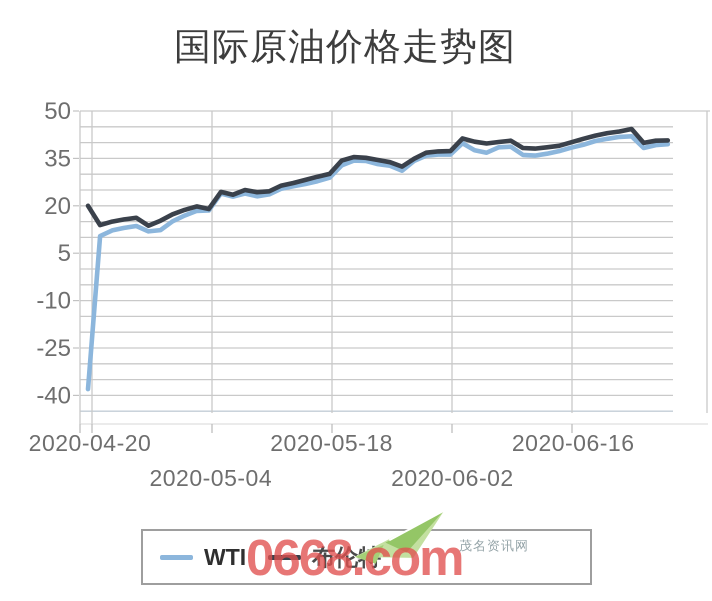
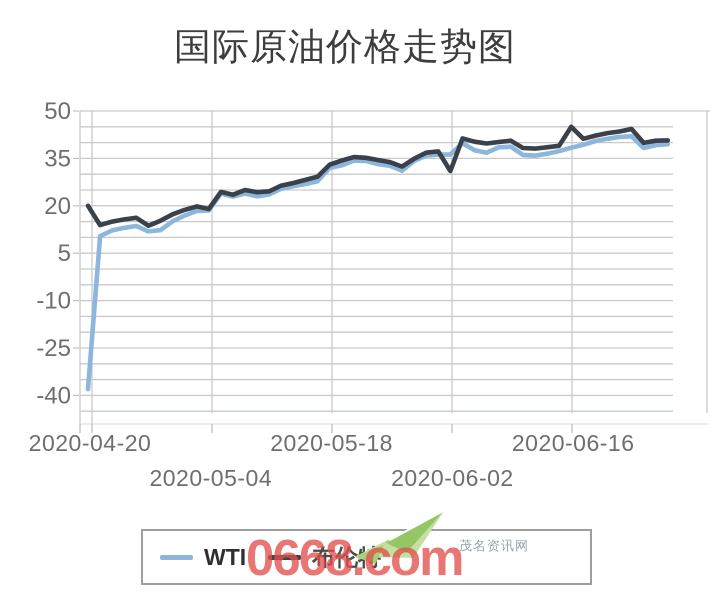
WTI/2020-05-18: 29 -> 32
布伦特/2020-05-18: 30 -> 33
布伦特/2020-06-02: 37 -> 31
布伦特/2020-06-16: 40 -> 45
